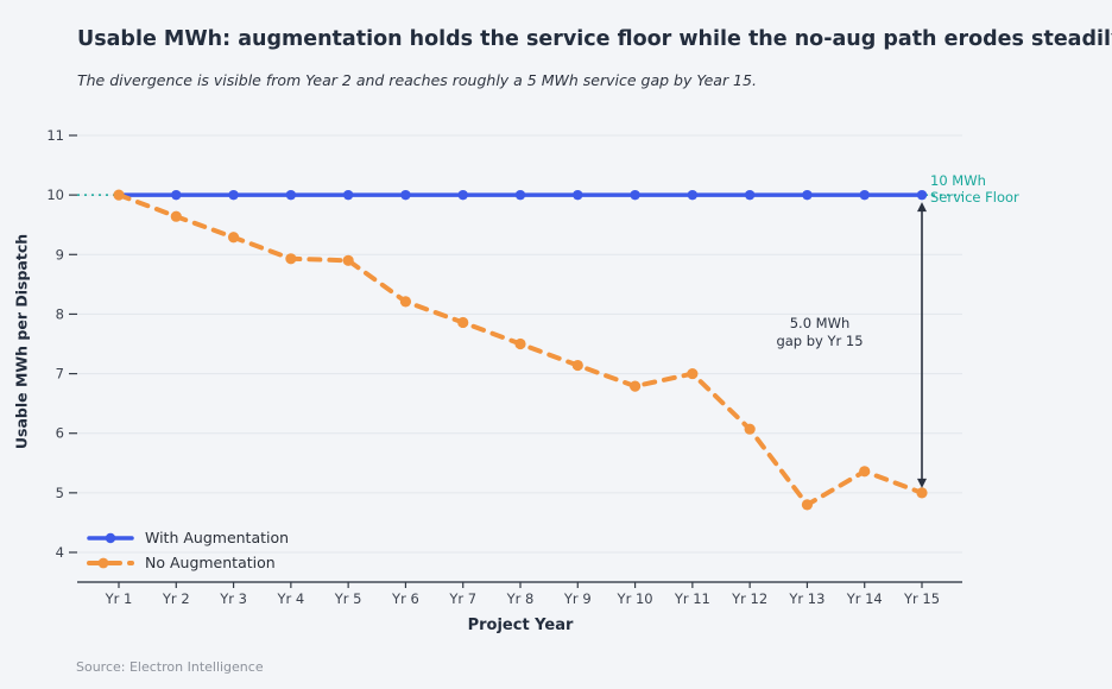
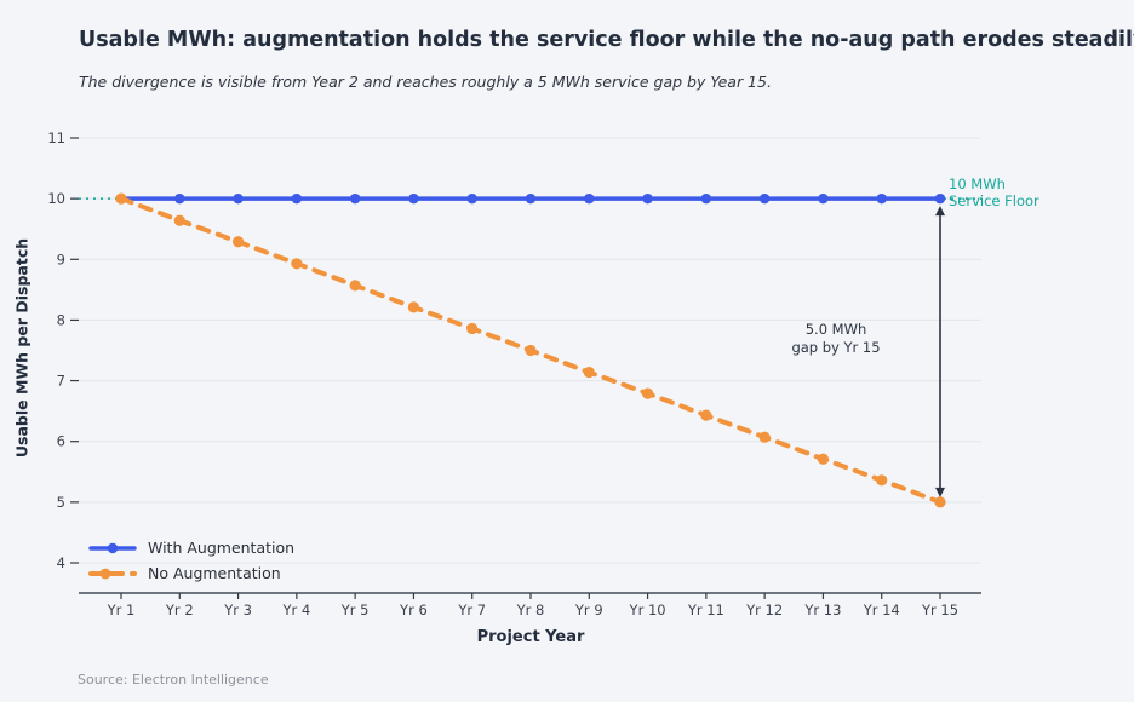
No Augmentation/Yr 5: 8.9 -> 8.6
No Augmentation/Yr 11: 7.0 -> 6.4
No Augmentation/Yr 13: 4.8 -> 5.7
